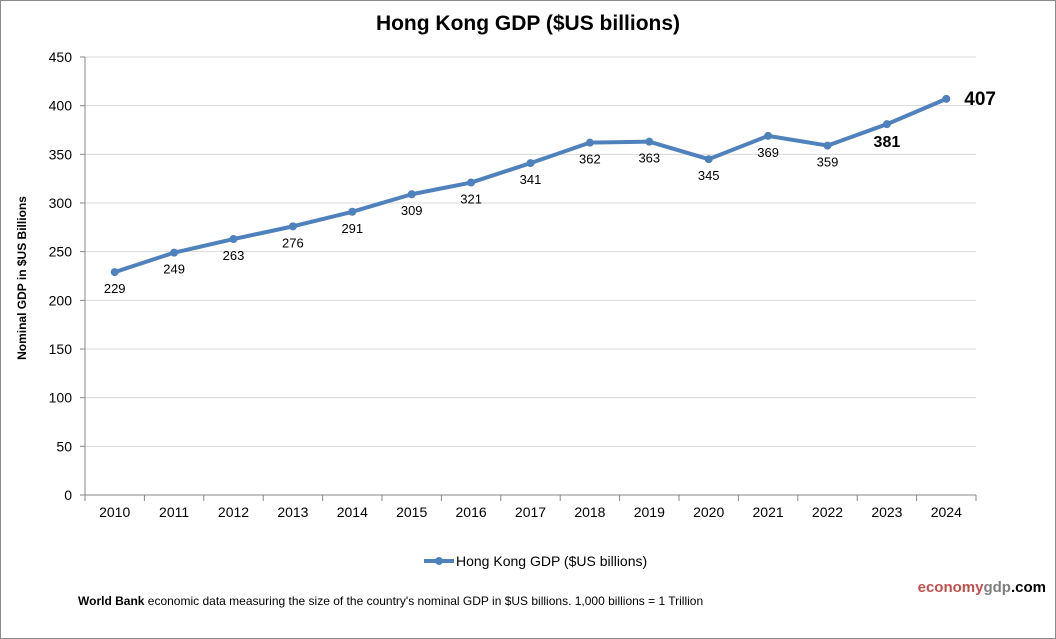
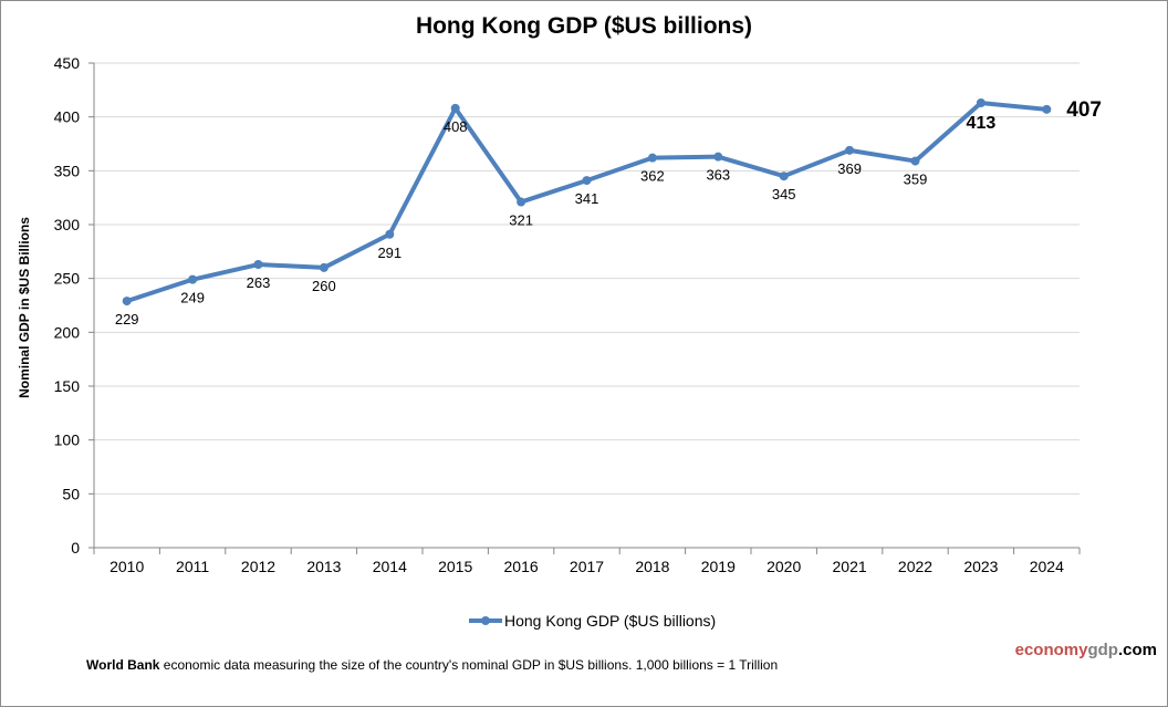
2013: 276 -> 260
2015: 309 -> 408
2023: 381 -> 413
